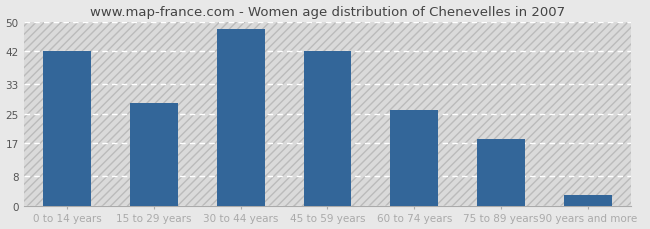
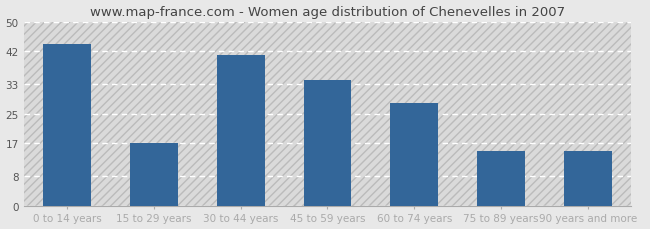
0 to 14 years: 42 -> 44
15 to 29 years: 28 -> 17
30 to 44 years: 48 -> 41
45 to 59 years: 42 -> 34
60 to 74 years: 26 -> 28
75 to 89 years: 18 -> 15
90 years and more: 3 -> 15
